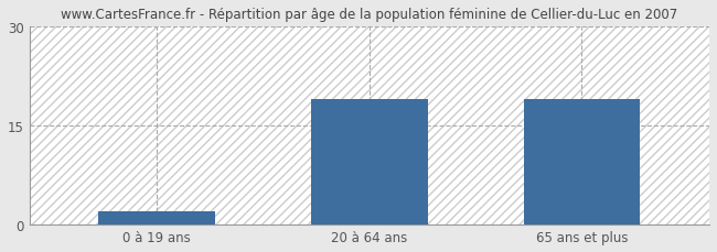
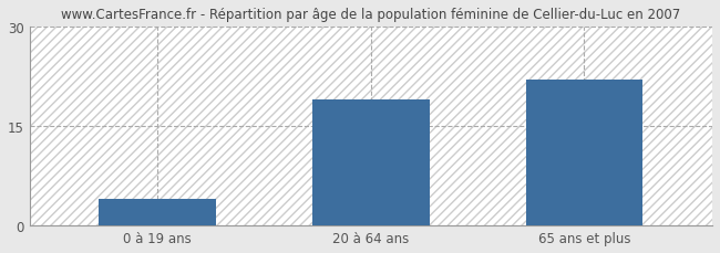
0 à 19 ans: 2 -> 4
65 ans et plus: 19 -> 22
